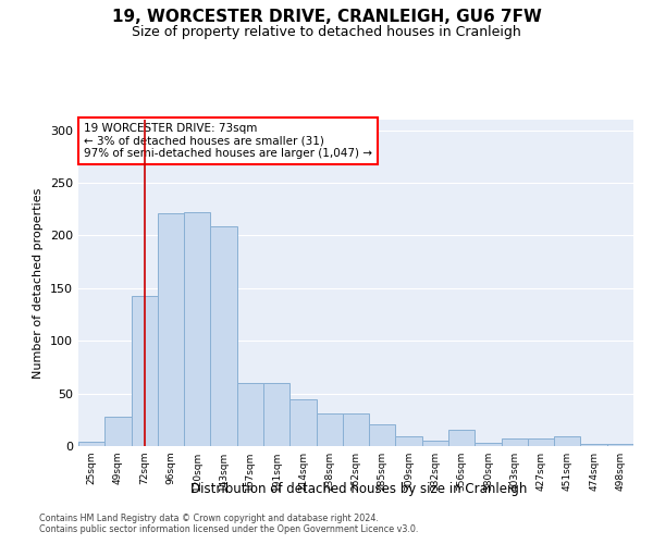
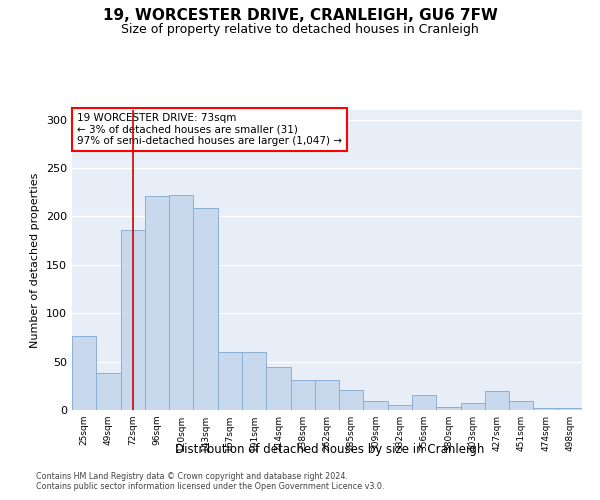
25sqm: 4 -> 76
49sqm: 28 -> 38
72sqm: 143 -> 186
427sqm: 7 -> 20
